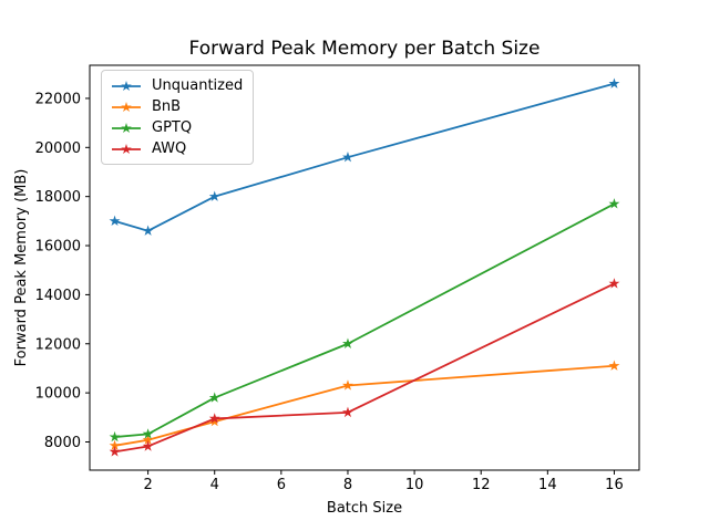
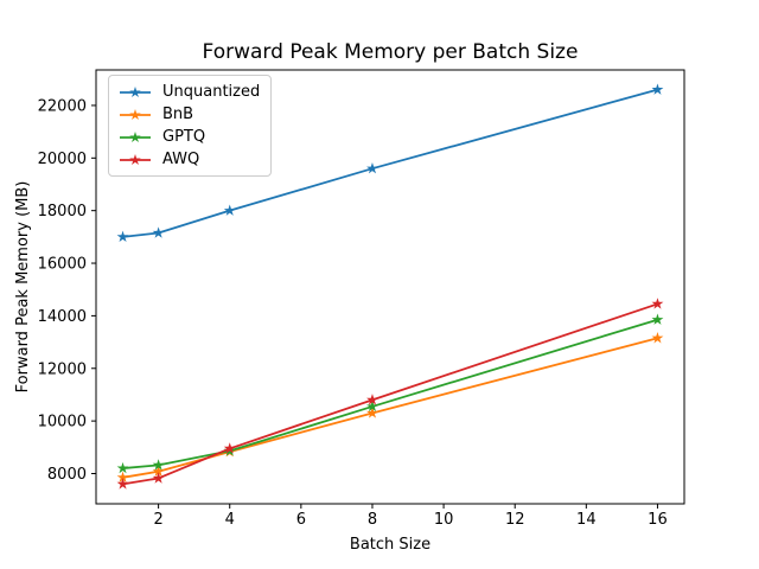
Unquantized/2: 16600 -> 17200
GPTQ/4: 9800 -> 8900
GPTQ/8: 12000 -> 10600
AWQ/8: 9200 -> 10800
BnB/16: 11100 -> 13200
GPTQ/16: 17700 -> 13800
